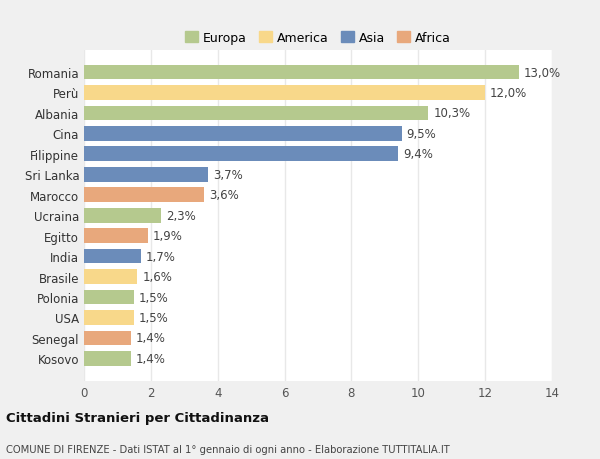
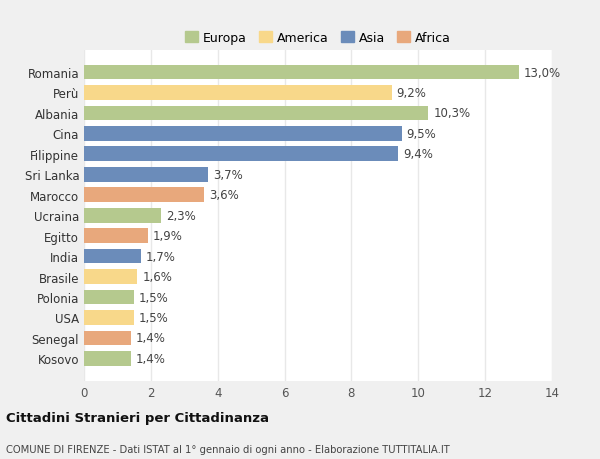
Perù: 12,0% -> 9,2%
